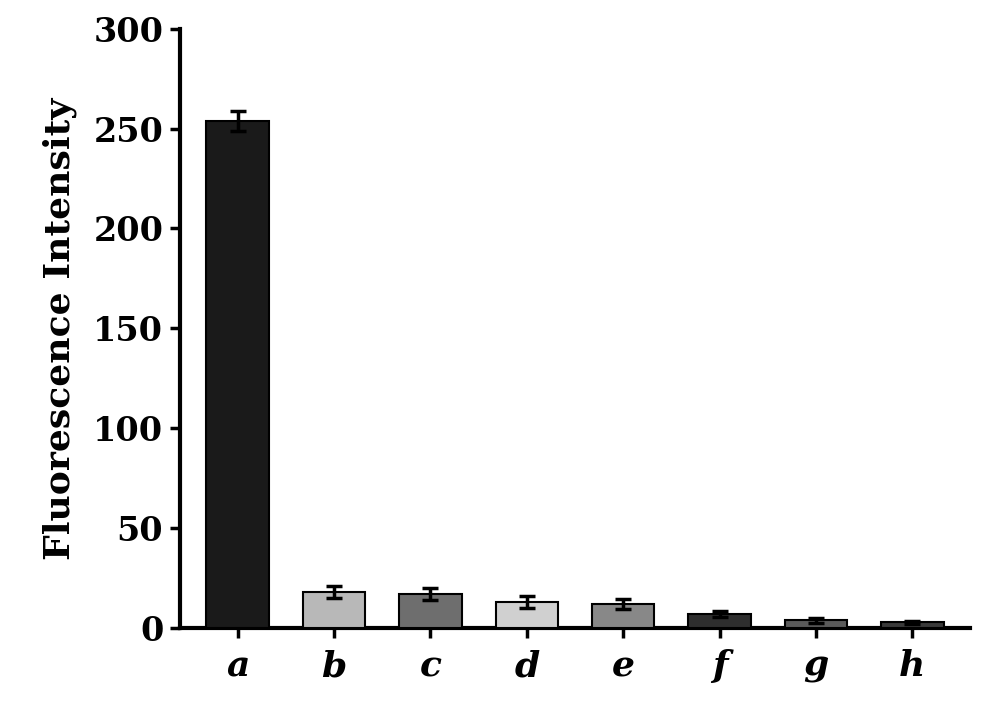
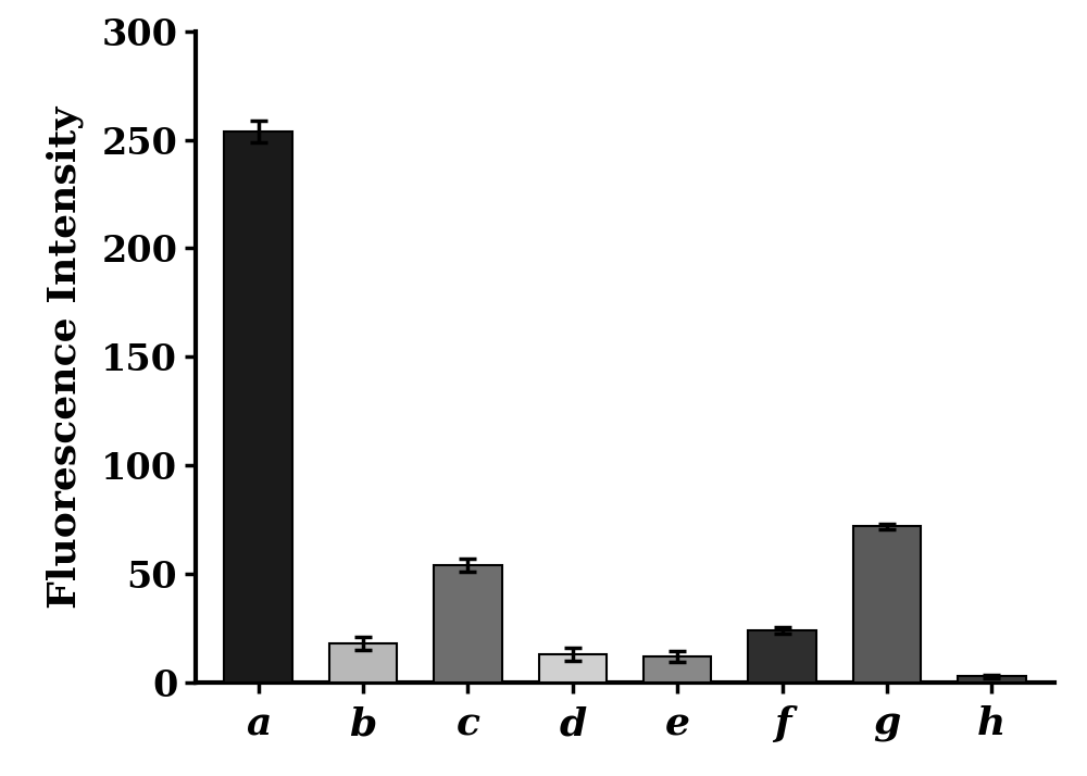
c: 17 -> 54
f: 7 -> 24
g: 4 -> 72
